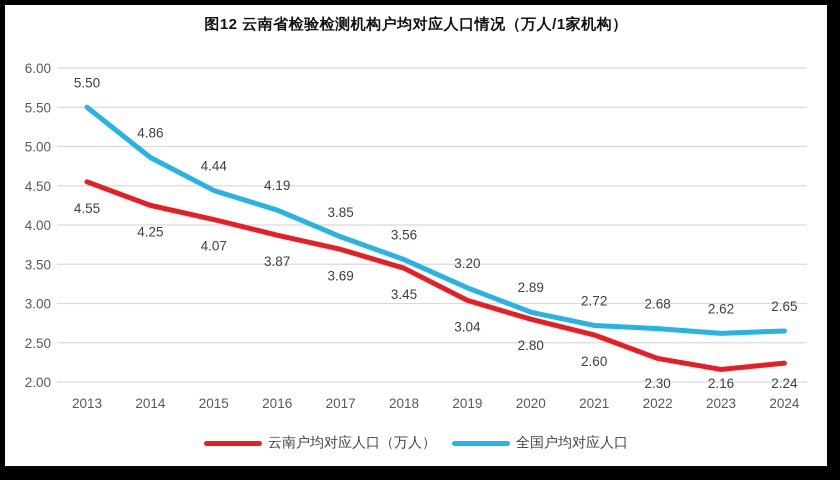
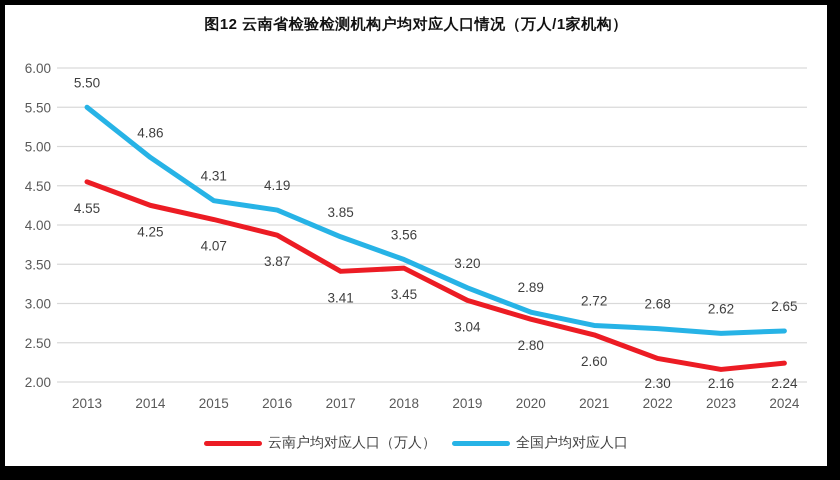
全国户均对应人口/2015: 4.44 -> 4.31
云南户均对应人口（万人）/2017: 3.69 -> 3.41
